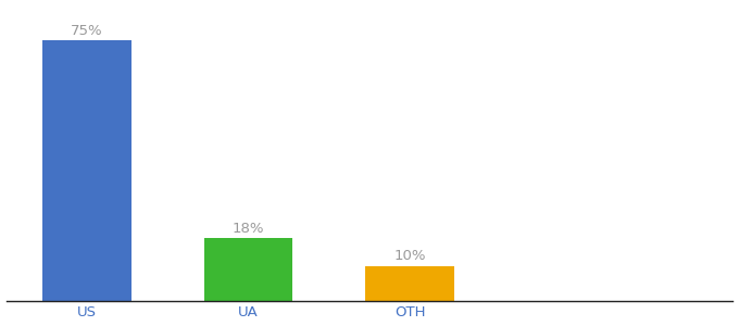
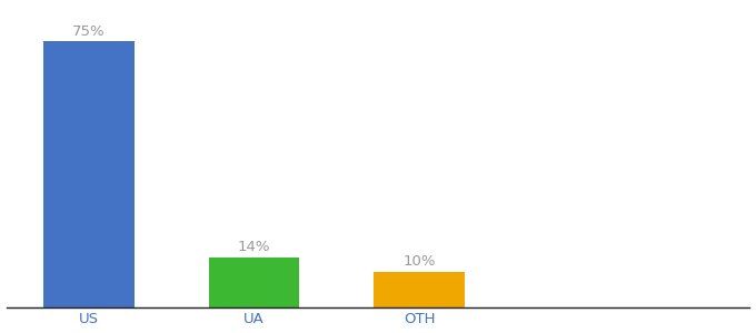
UA: 18% -> 14%
